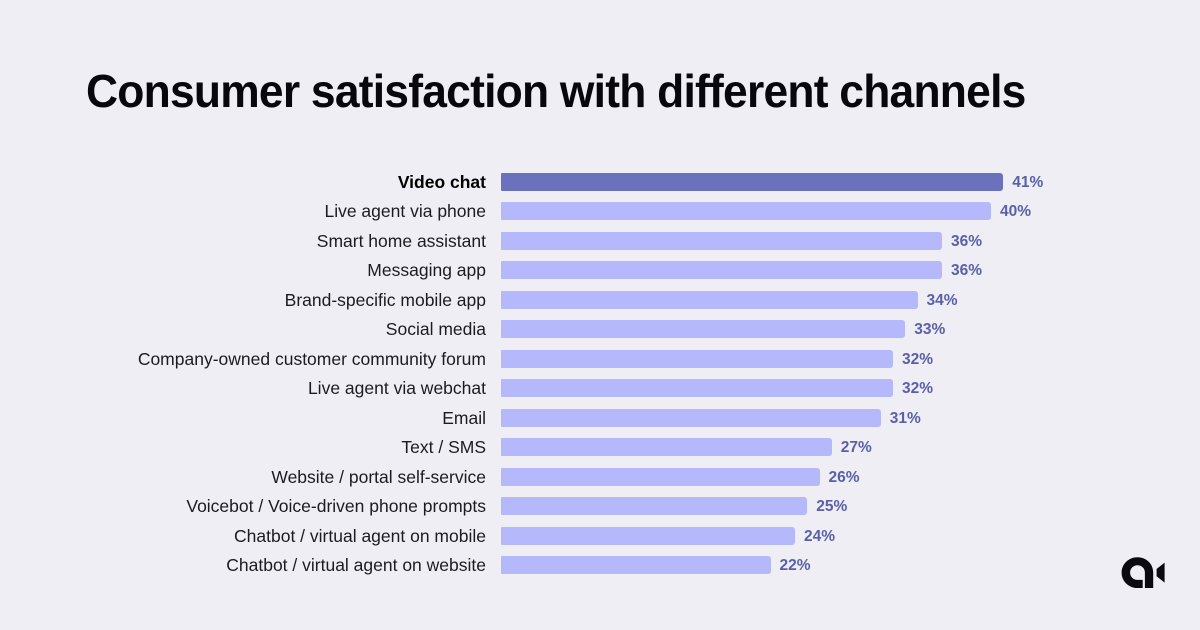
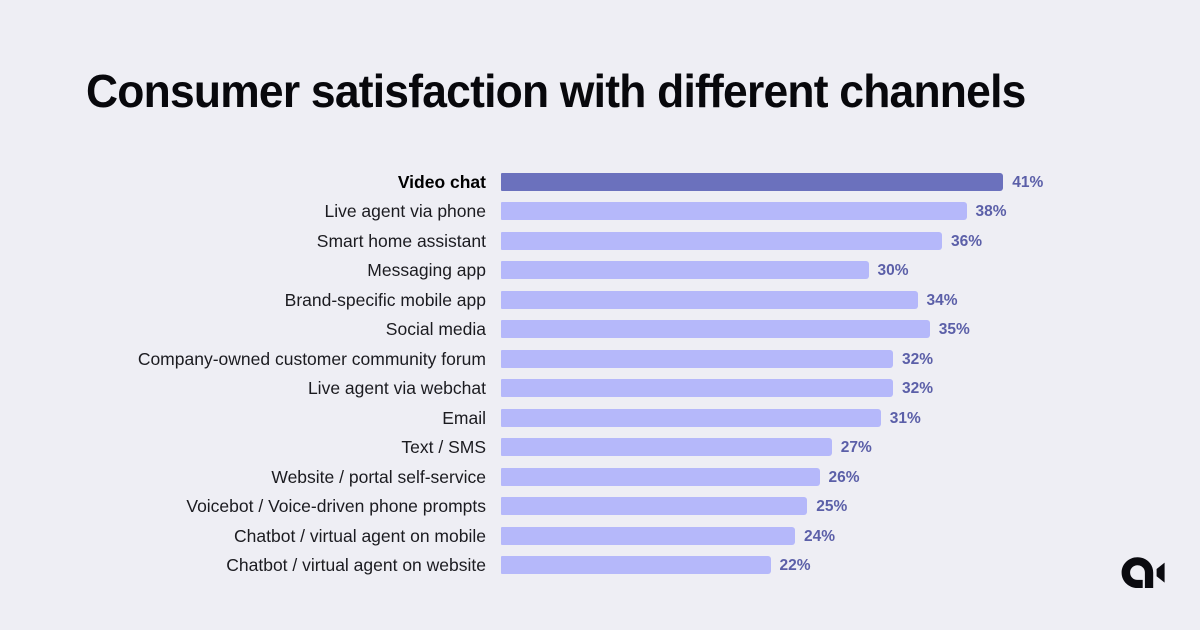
Live agent via phone: 40% -> 38%
Messaging app: 36% -> 30%
Social media: 33% -> 35%
